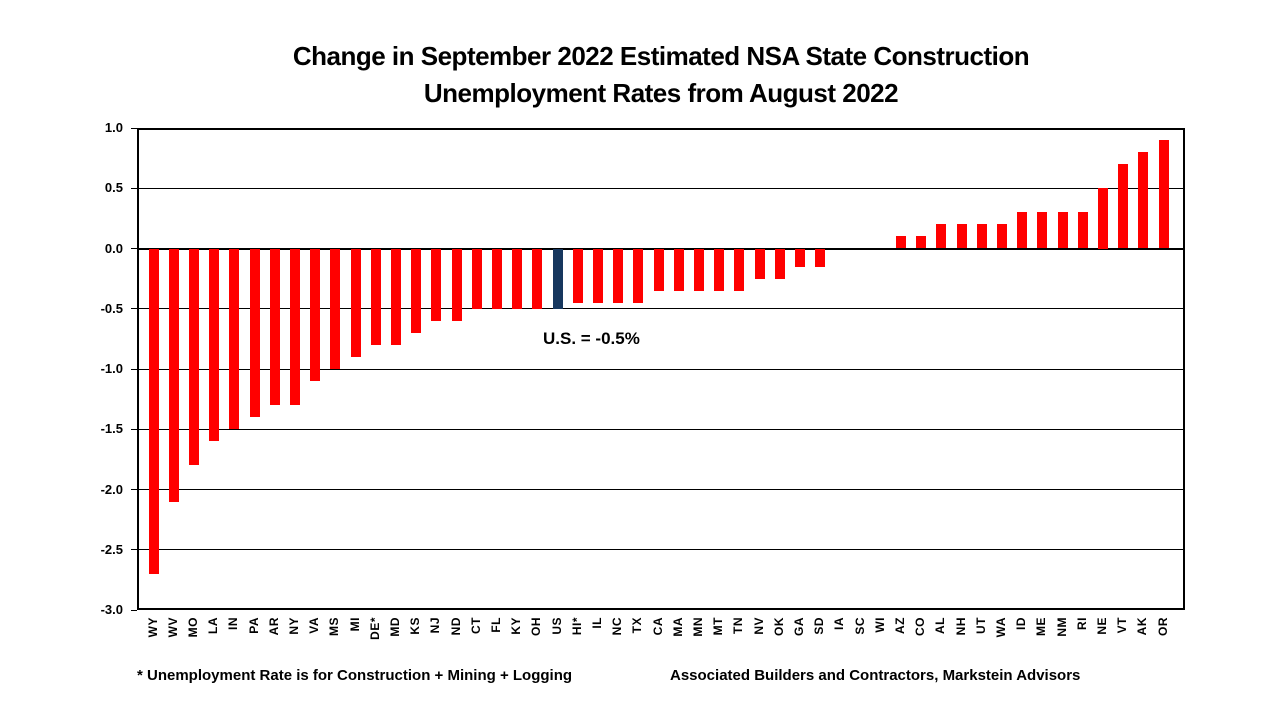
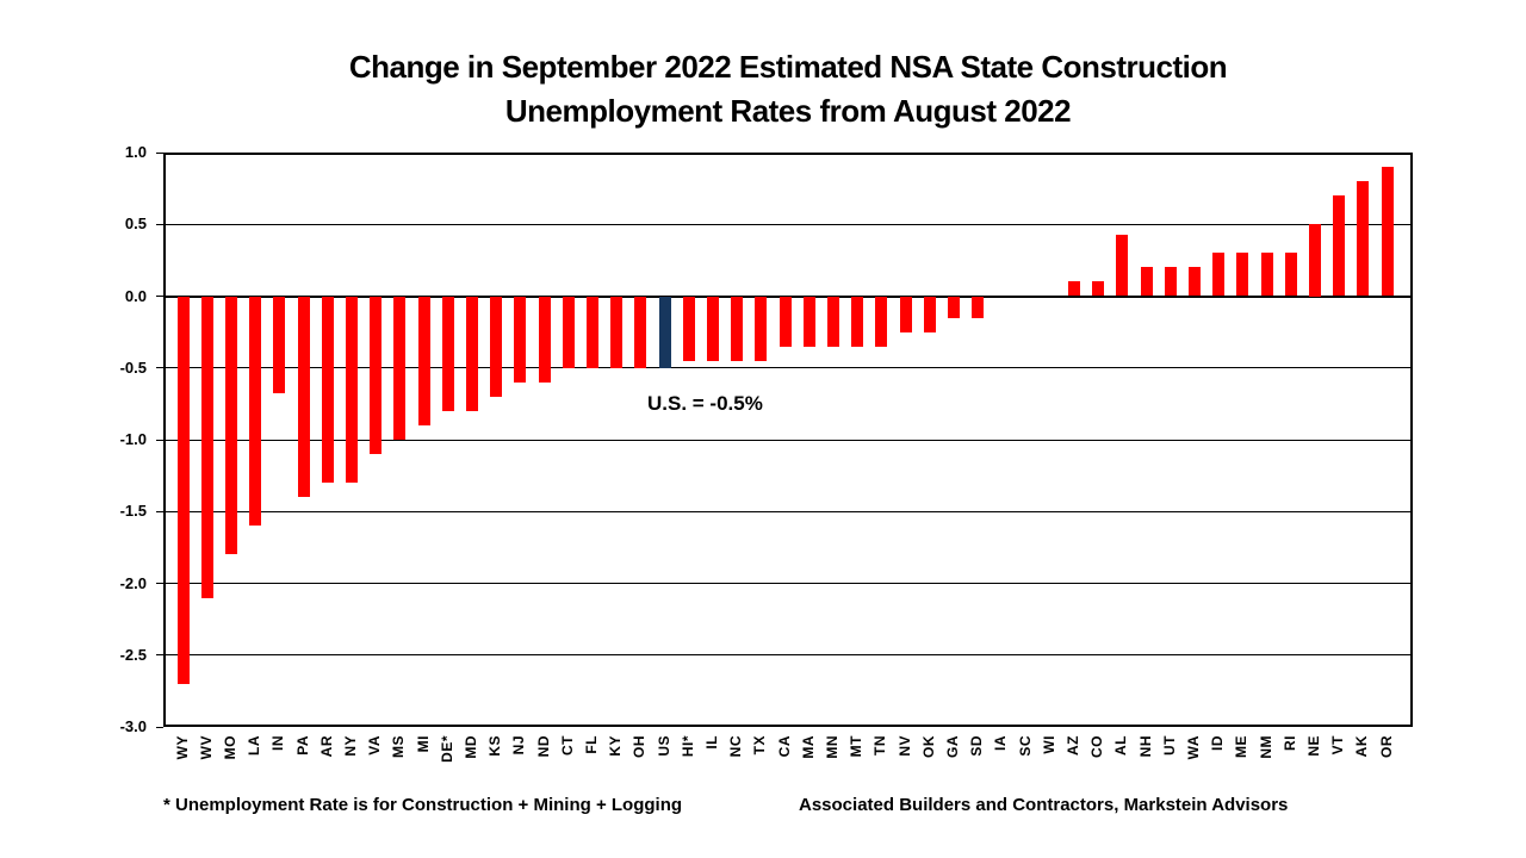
IN: -1.50 -> -0.68
AL: 0.20 -> 0.43
